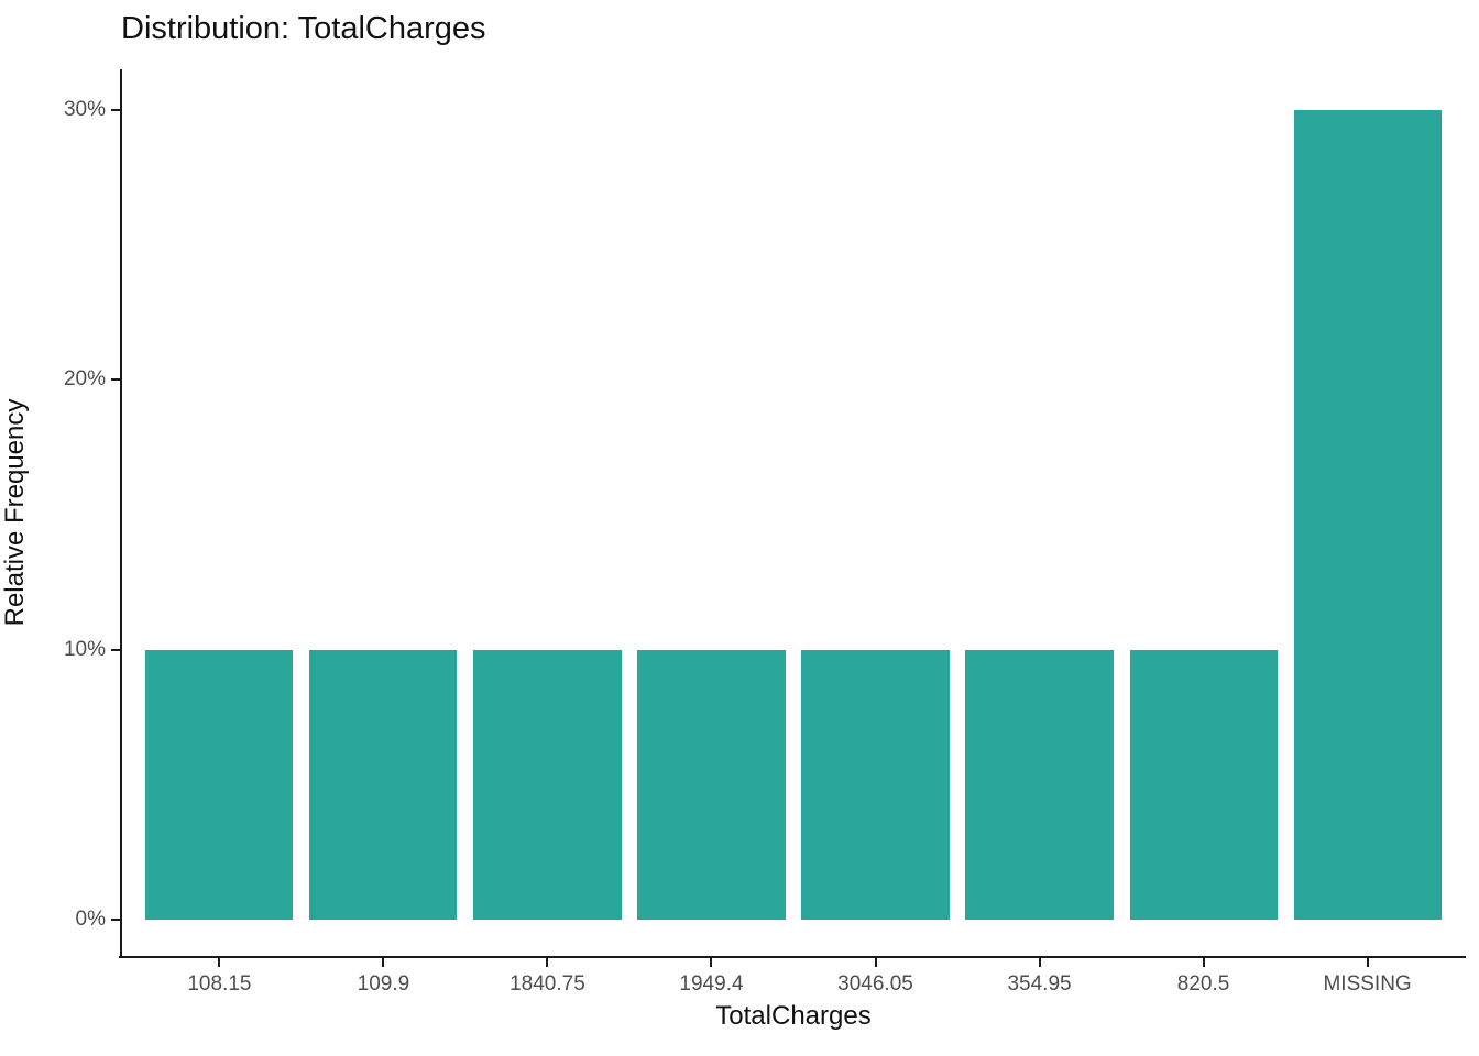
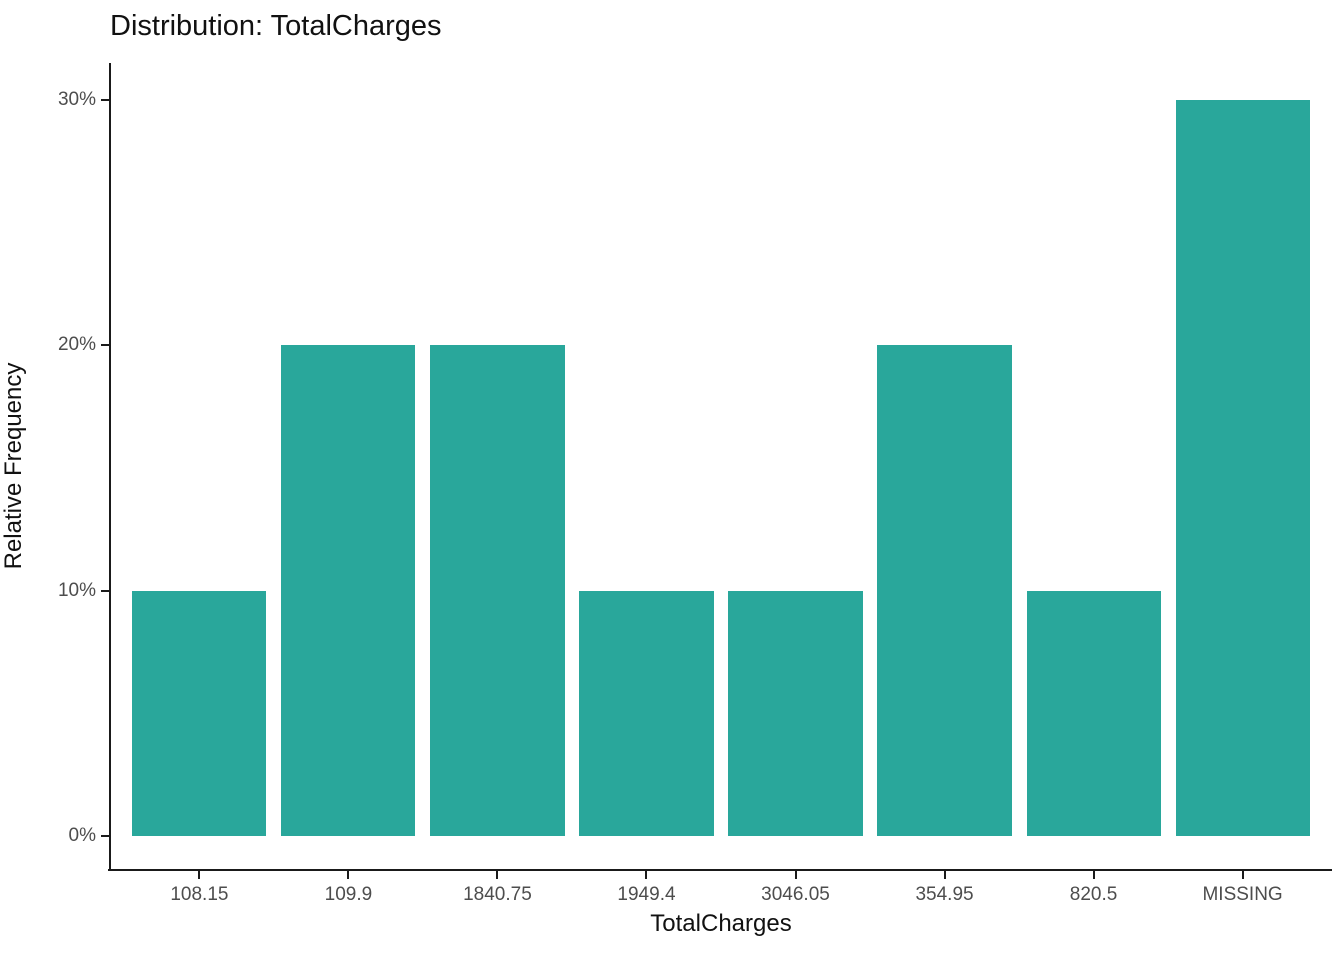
109.9: 10% -> 20%
1840.75: 10% -> 20%
354.95: 10% -> 20%
